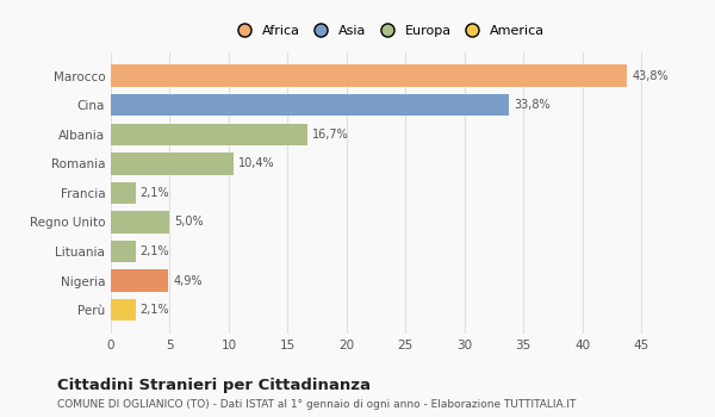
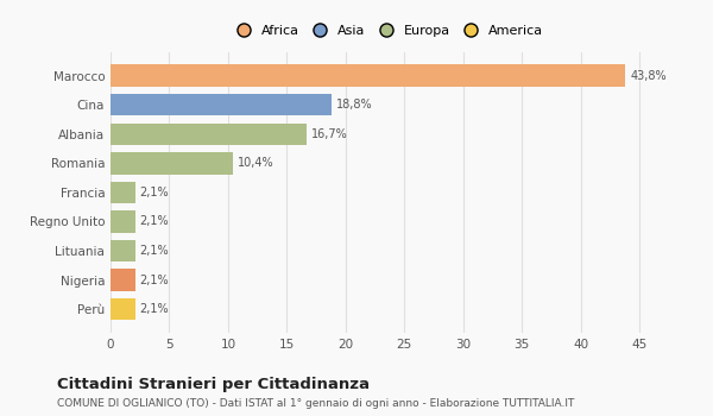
Cina: 33,8% -> 18,8%
Regno Unito: 5,0% -> 2,1%
Nigeria: 4,9% -> 2,1%
